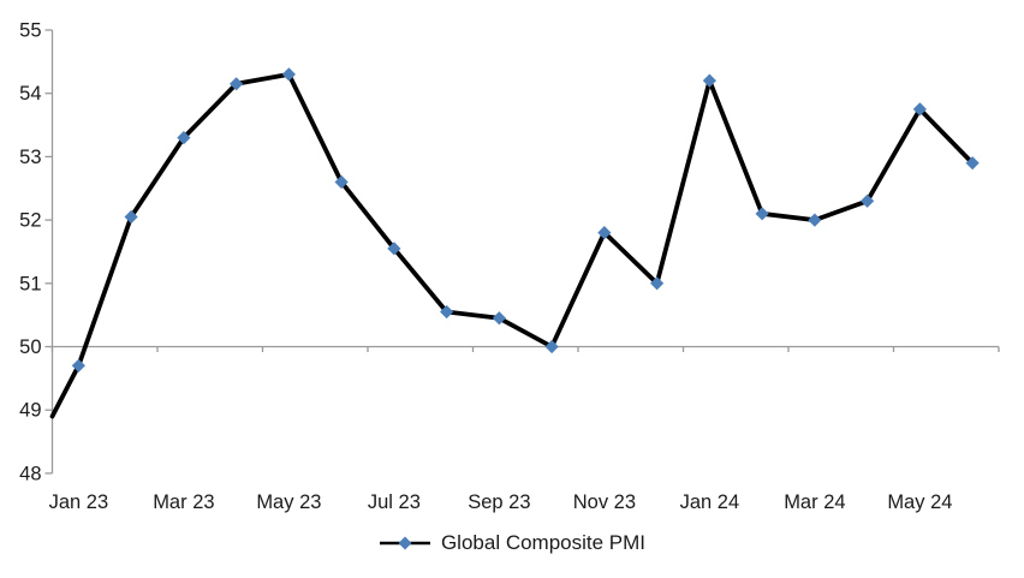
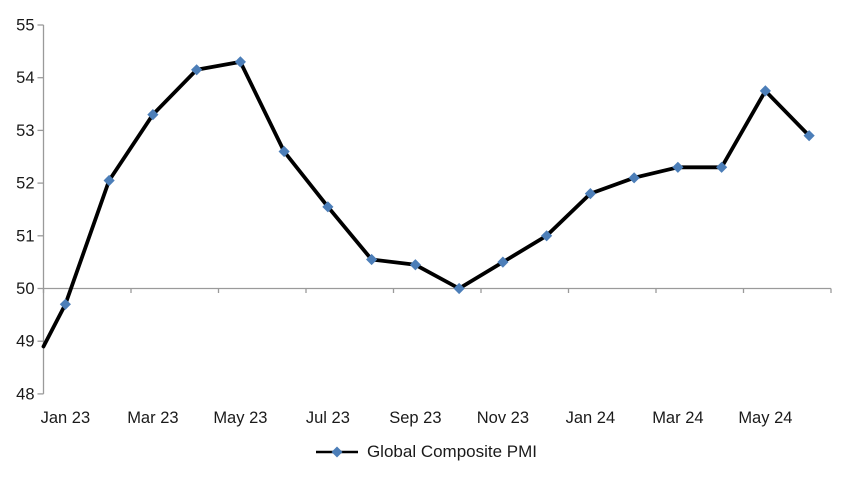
Nov 23: 51.8 -> 50.5
Jan 24: 54.2 -> 51.8
Mar 24: 52.0 -> 52.3
